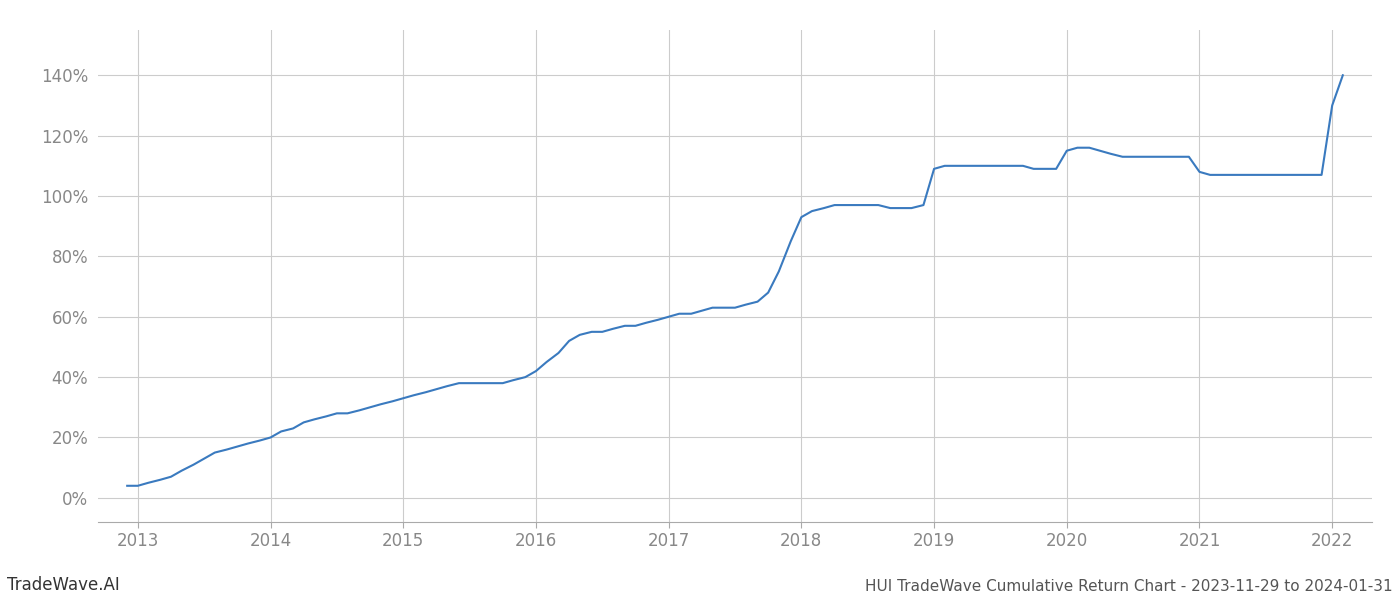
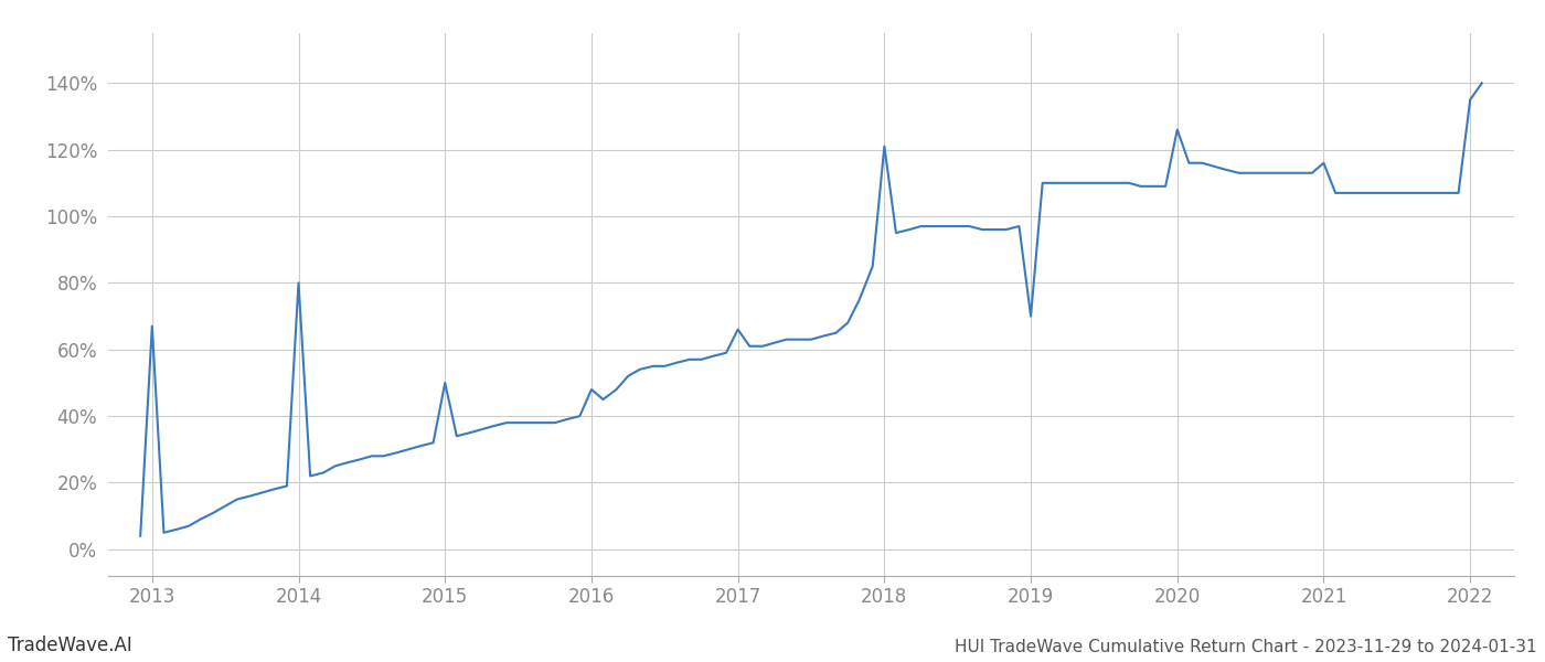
2013: 4% -> 67%
2014: 20% -> 80%
2015: 33% -> 50%
2016: 42% -> 48%
2017: 60% -> 66%
2018: 93% -> 121%
2019: 109% -> 70%
2020: 115% -> 126%
2021: 108% -> 116%
2022: 130% -> 135%
